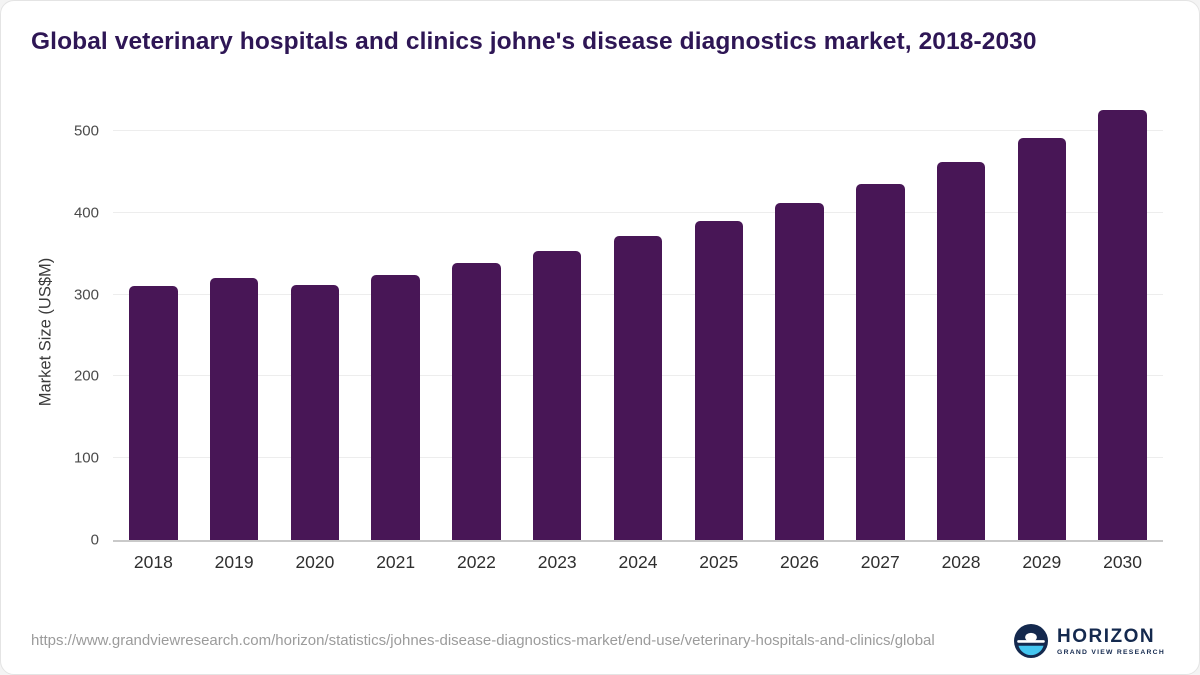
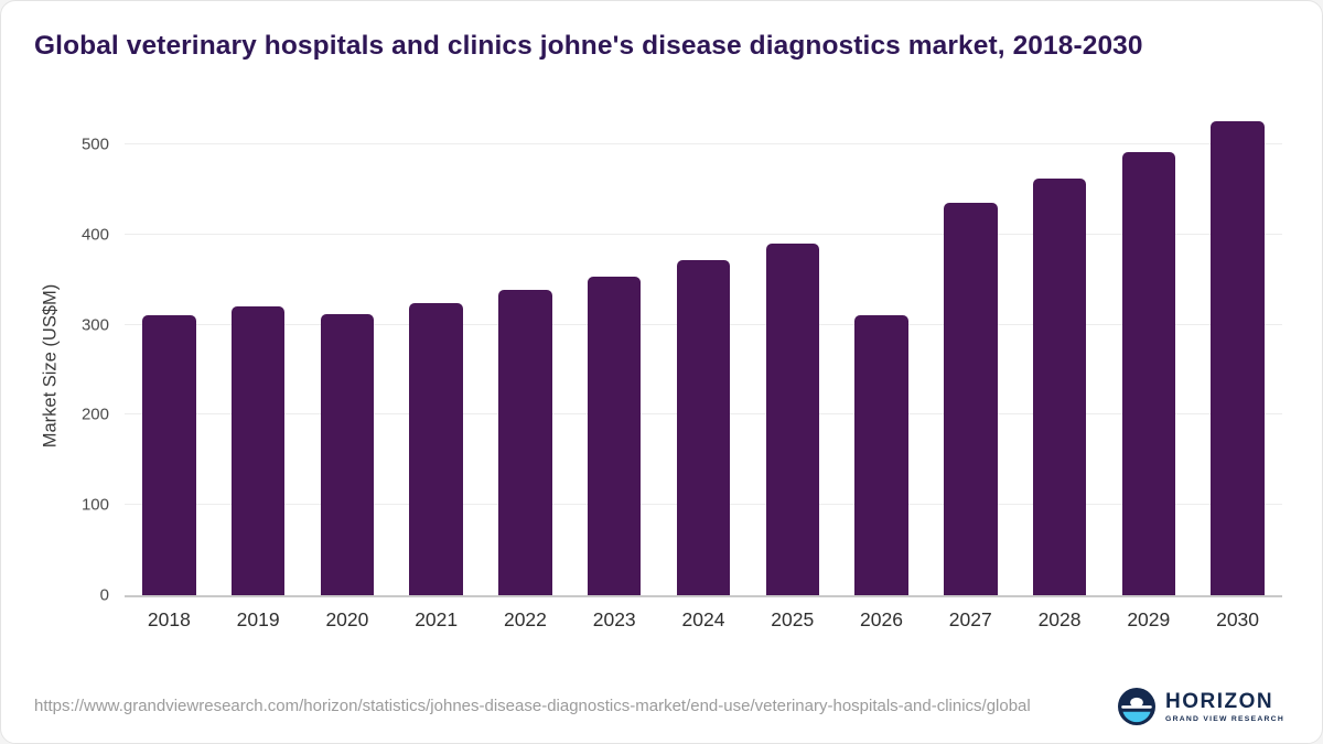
2026: 410 -> 310
